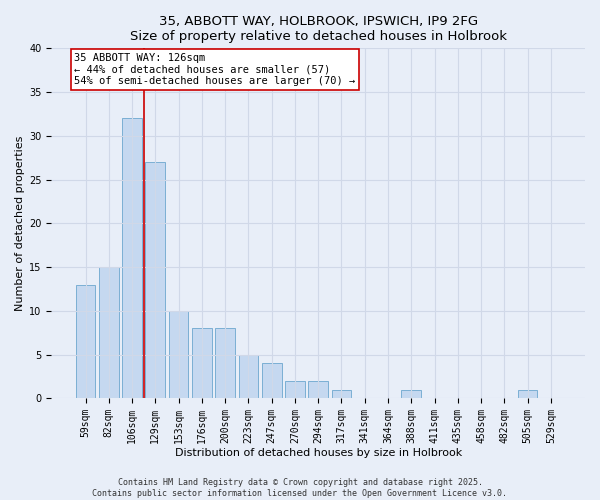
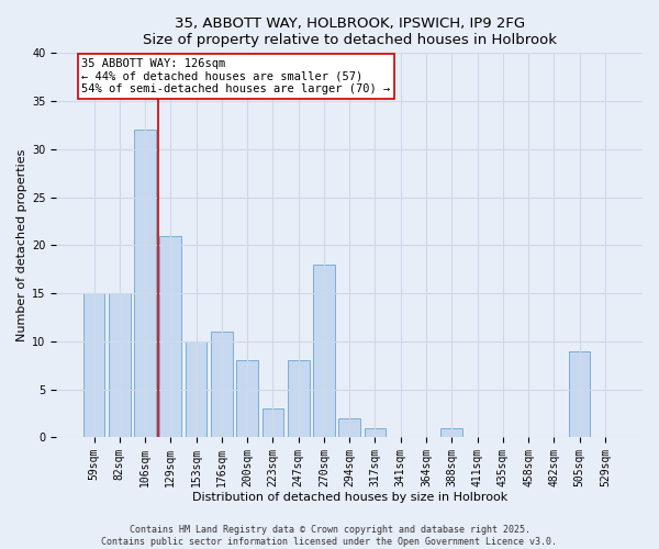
59sqm: 13 -> 15
129sqm: 27 -> 21
176sqm: 8 -> 11
223sqm: 5 -> 3
247sqm: 4 -> 8
270sqm: 2 -> 18
505sqm: 1 -> 9
